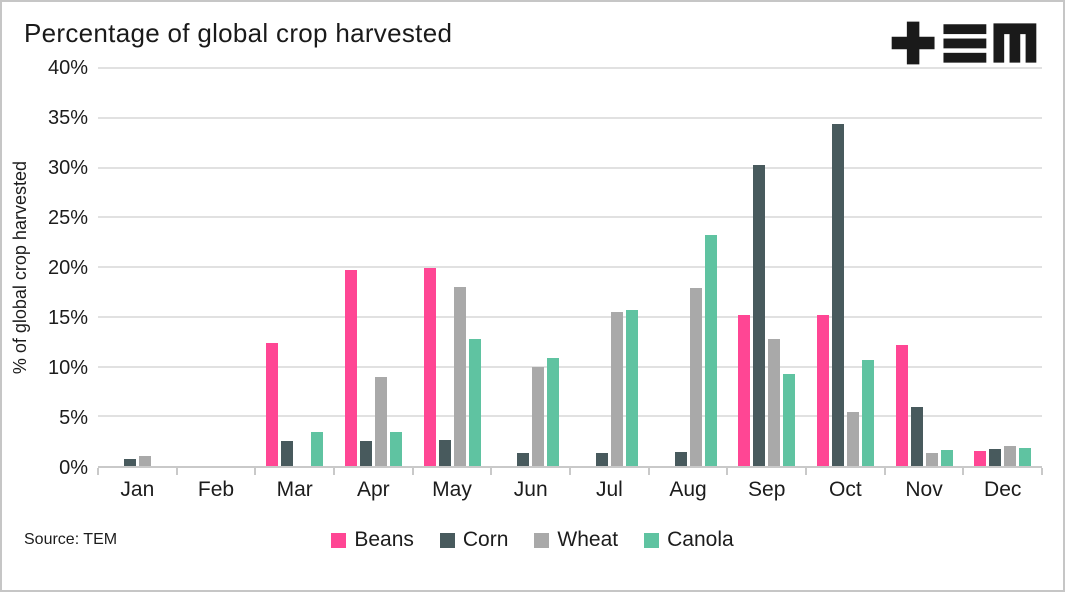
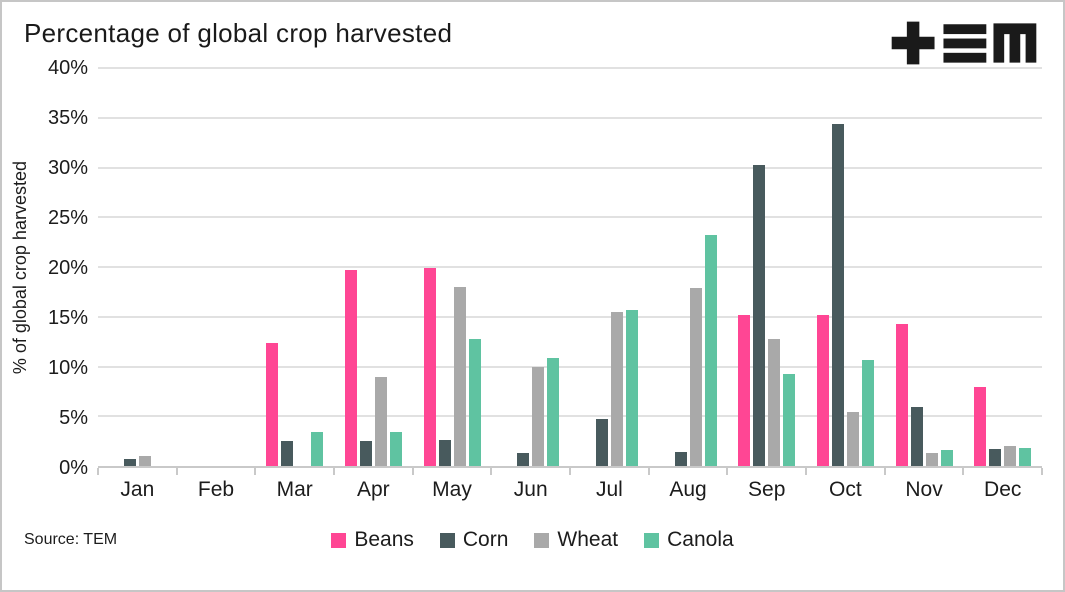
Corn/Jul: 1.3% -> 4.7%
Beans/Nov: 12.2% -> 14.3%
Beans/Dec: 1.5% -> 7.9%
